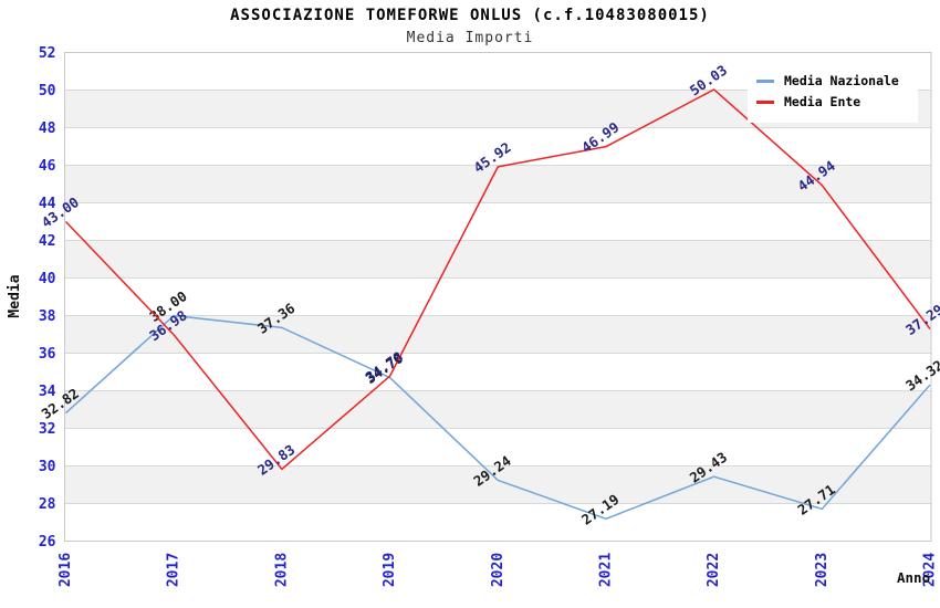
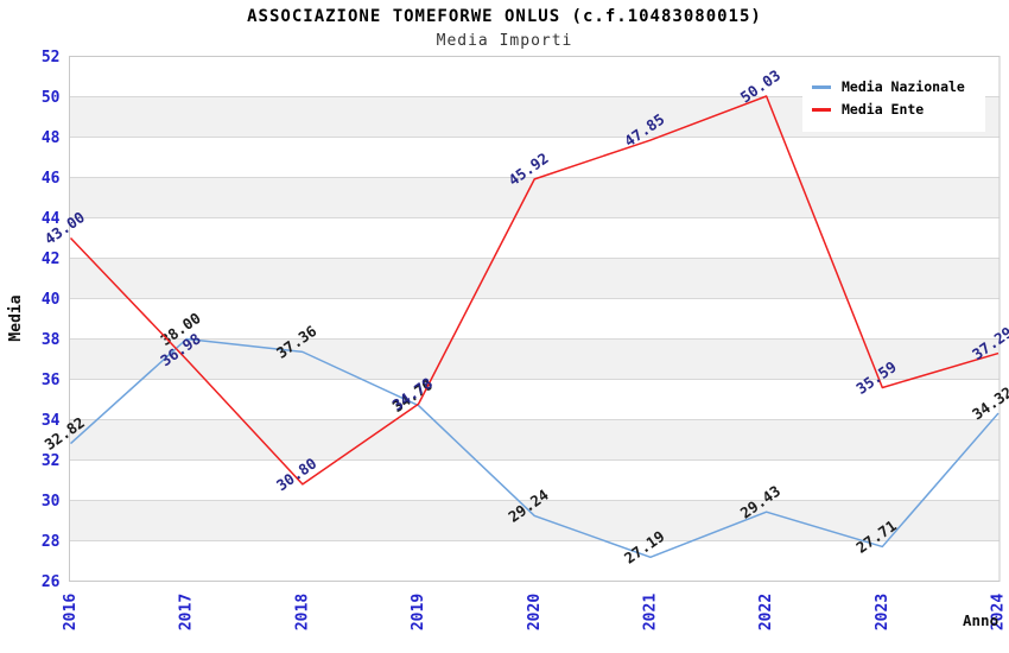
Media Ente/2018: 29.83 -> 30.80
Media Ente/2021: 46.99 -> 47.85
Media Ente/2023: 44.94 -> 35.59
